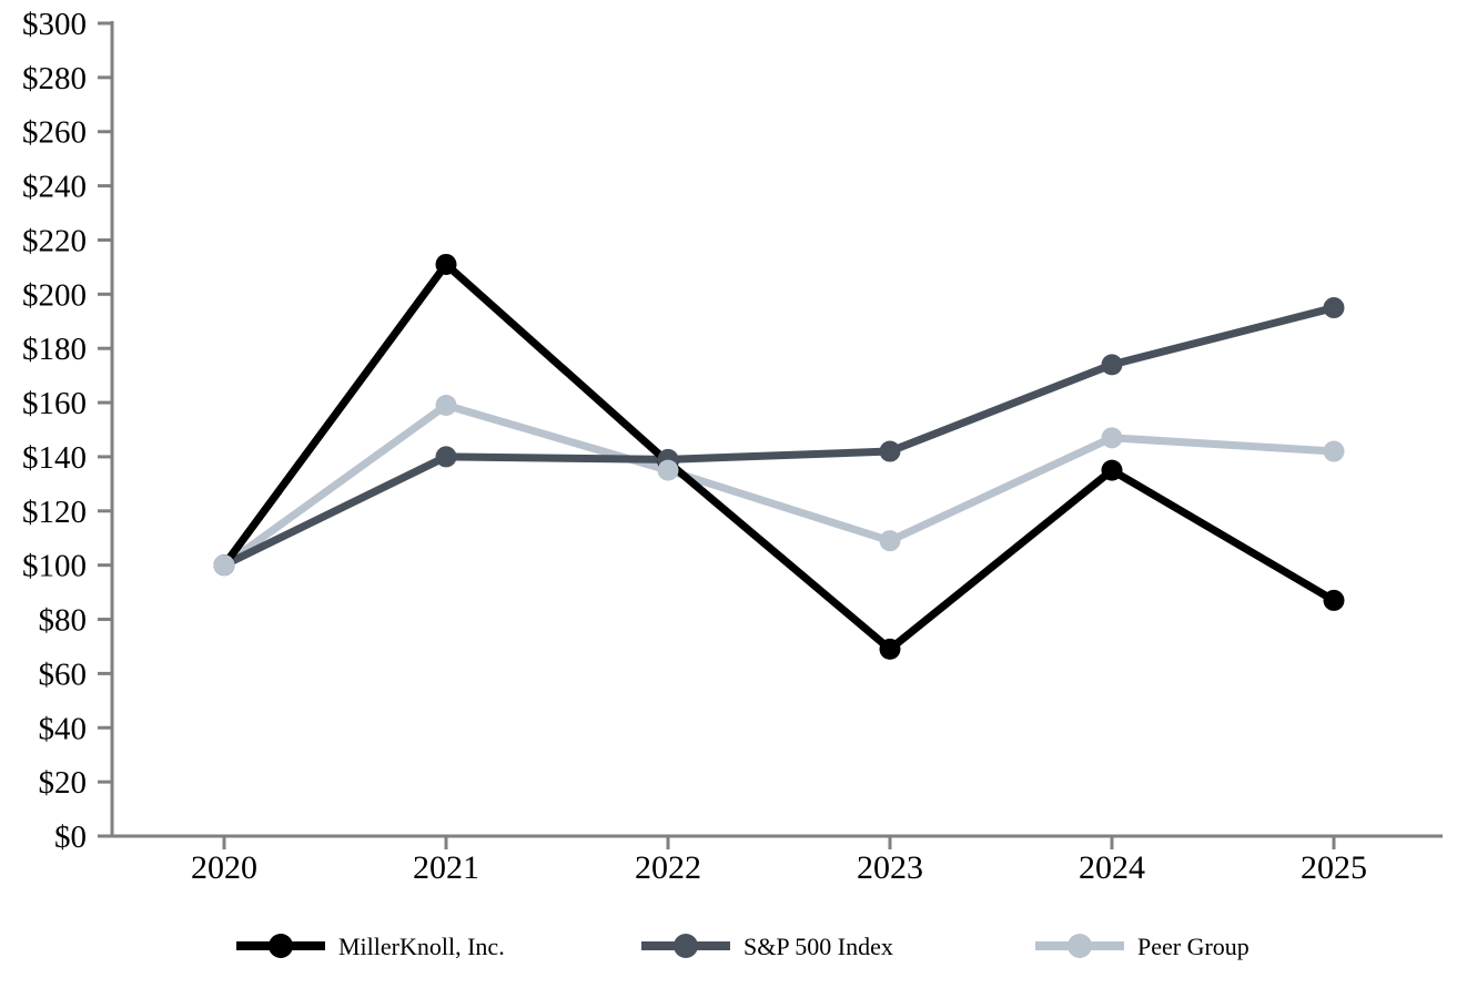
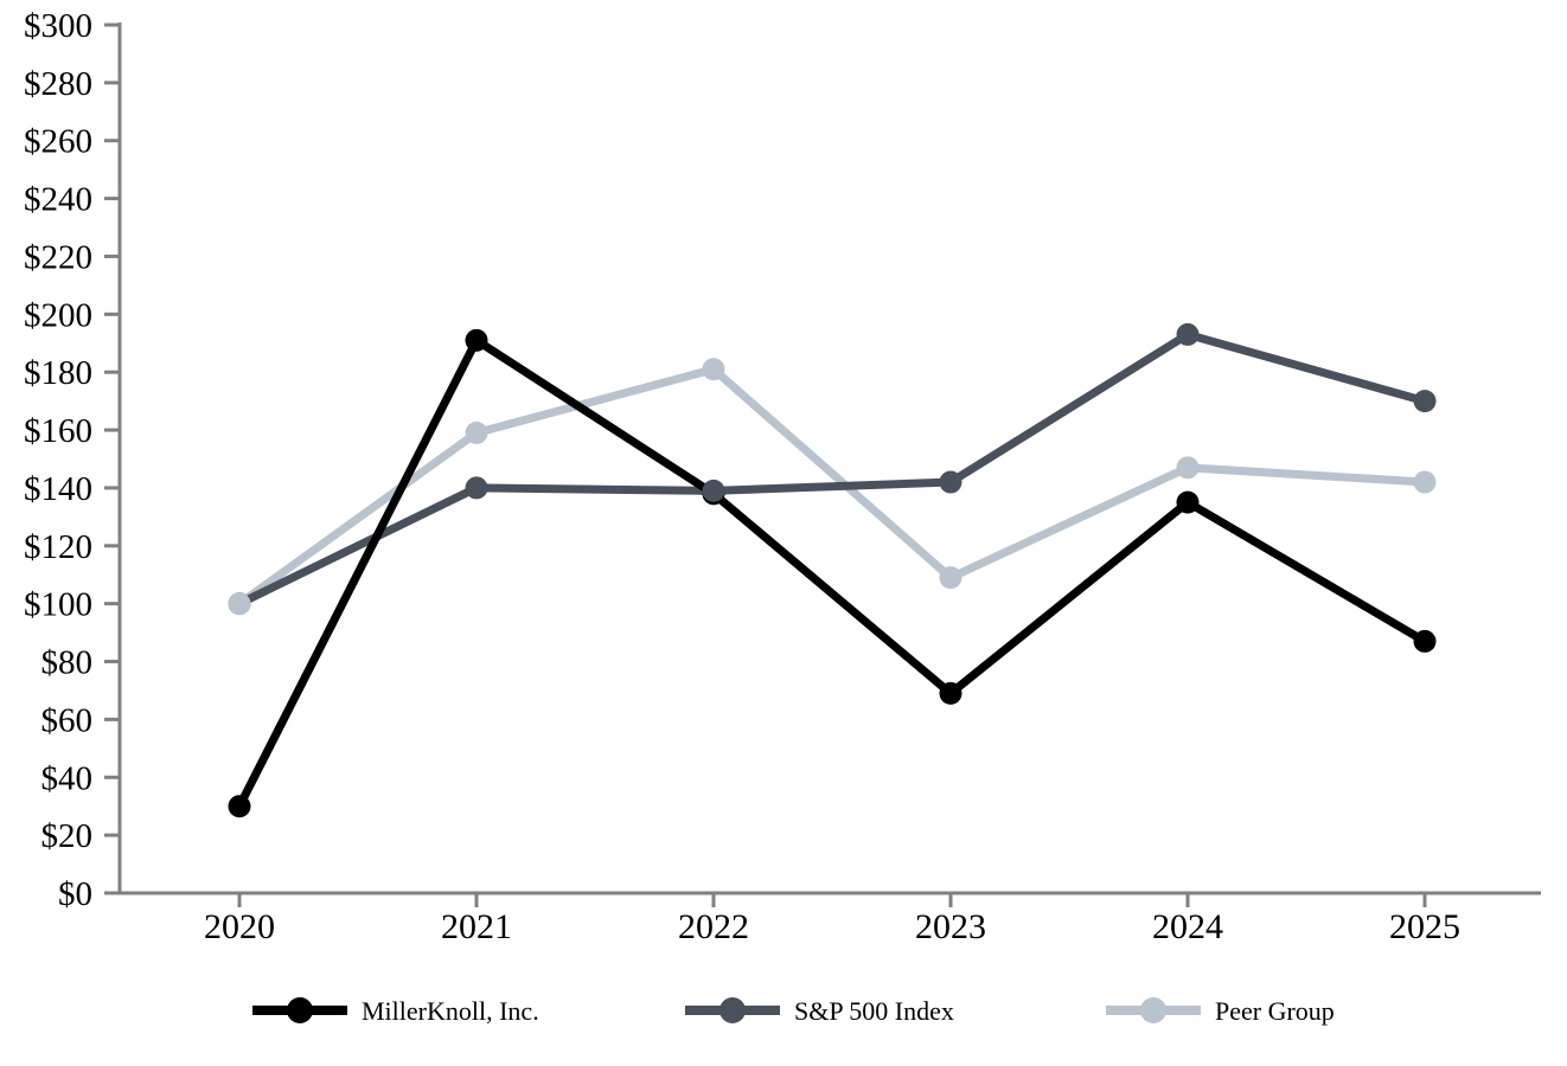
MillerKnoll, Inc./2020: $100 -> $30
MillerKnoll, Inc./2021: $211 -> $191
Peer Group/2022: $135 -> $181
S&P 500 Index/2024: $174 -> $193
S&P 500 Index/2025: $195 -> $170
